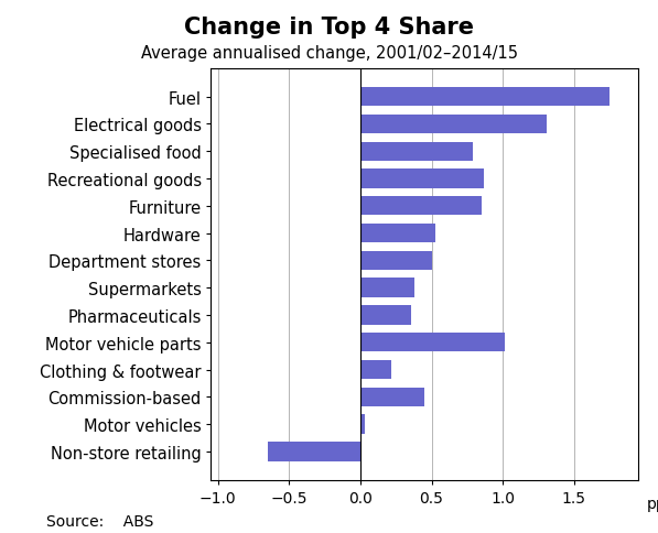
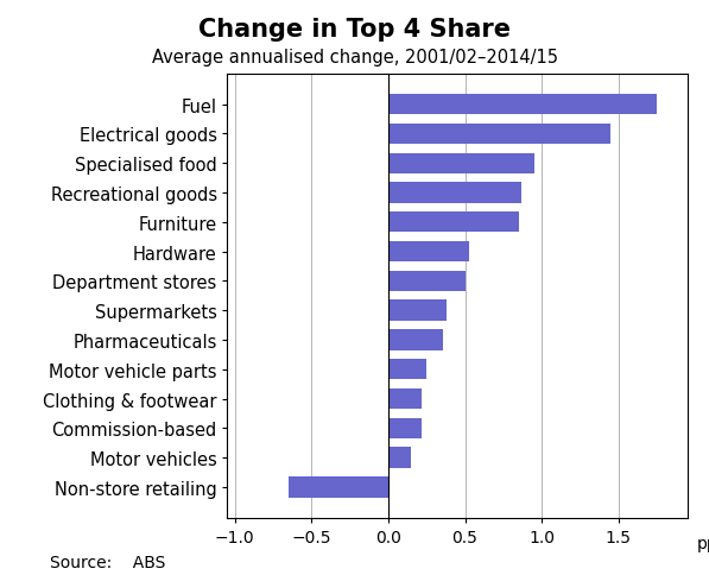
Electrical goods: 1.31 -> 1.45
Specialised food: 0.79 -> 0.95
Motor vehicle parts: 1.01 -> 0.25
Commission-based: 0.45 -> 0.22
Motor vehicles: 0.03 -> 0.15
